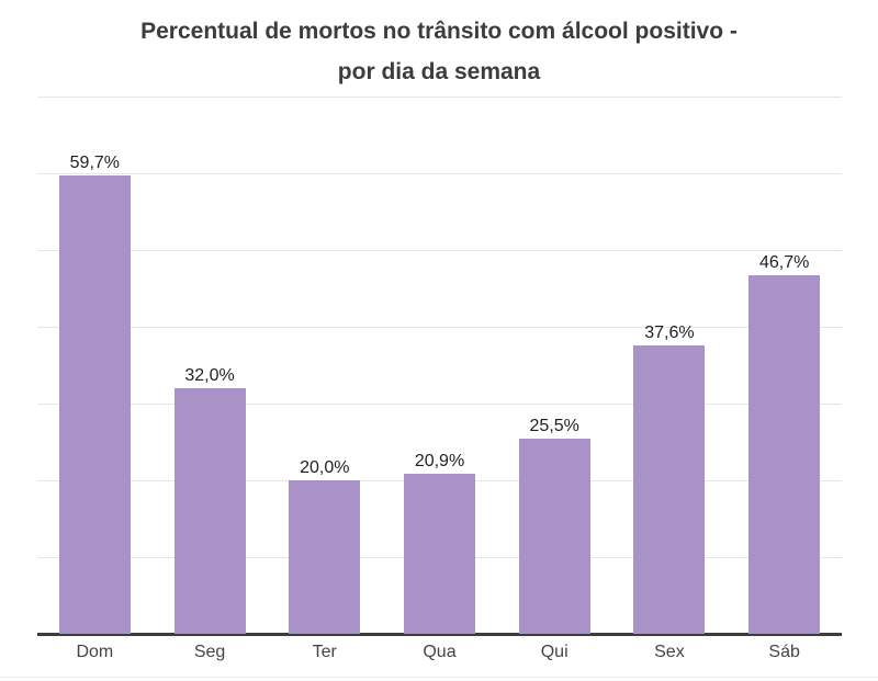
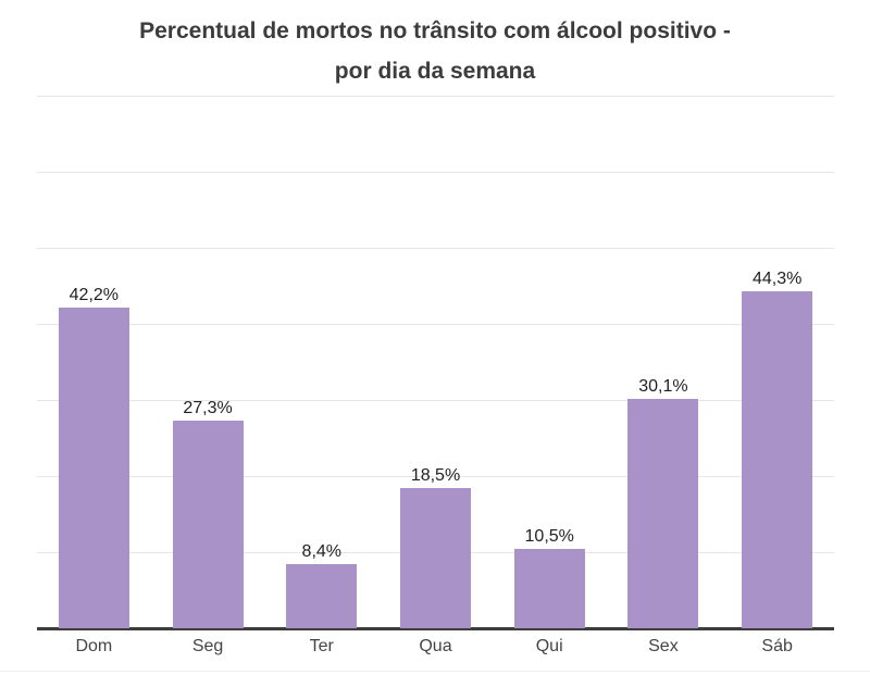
Dom: 59,7% -> 42,2%
Seg: 32,0% -> 27,3%
Ter: 20,0% -> 8,4%
Qua: 20,9% -> 18,5%
Qui: 25,5% -> 10,5%
Sex: 37,6% -> 30,1%
Sáb: 46,7% -> 44,3%
